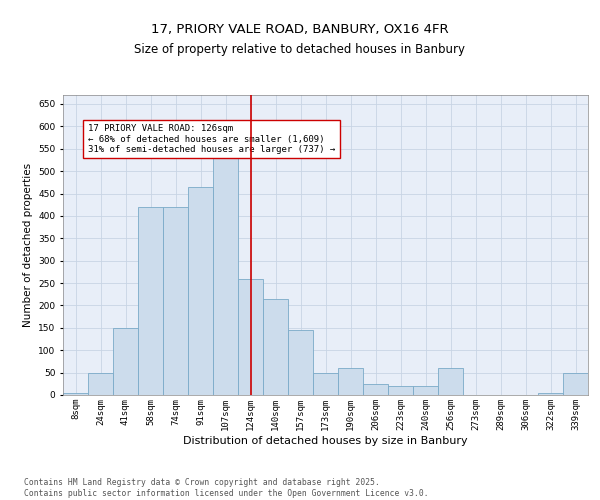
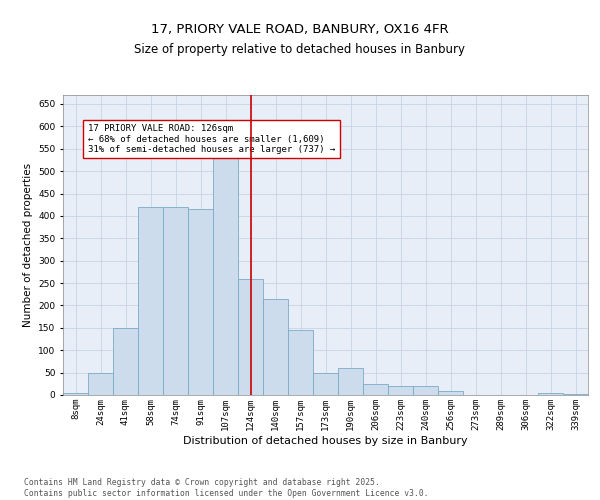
91sqm: 465 -> 415
256sqm: 60 -> 10
339sqm: 50 -> 2
